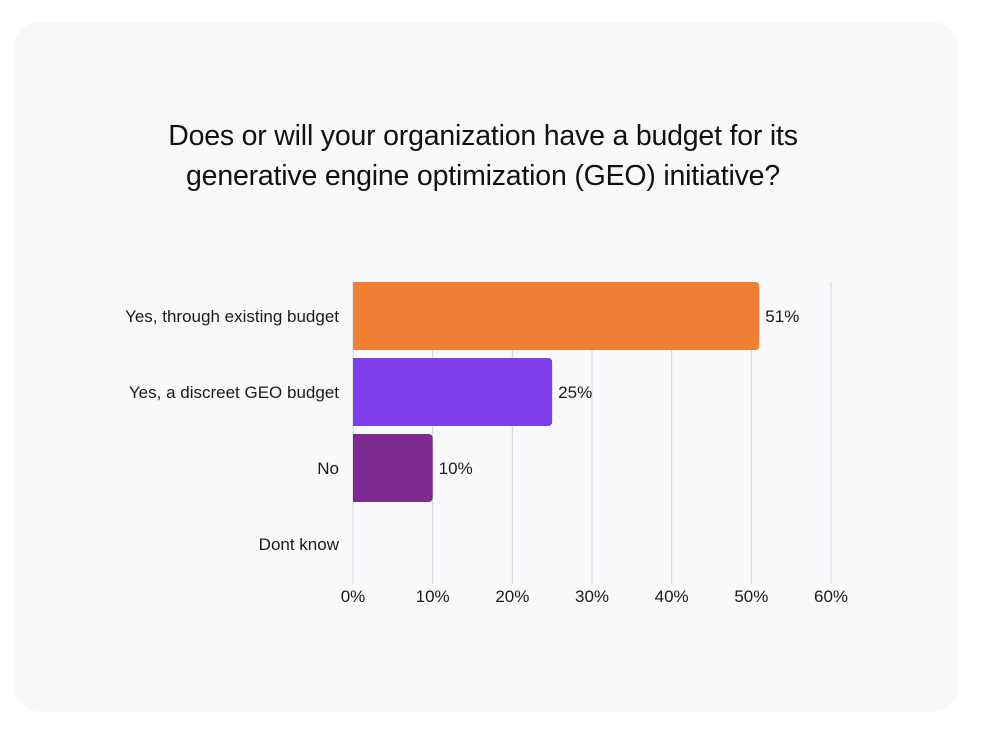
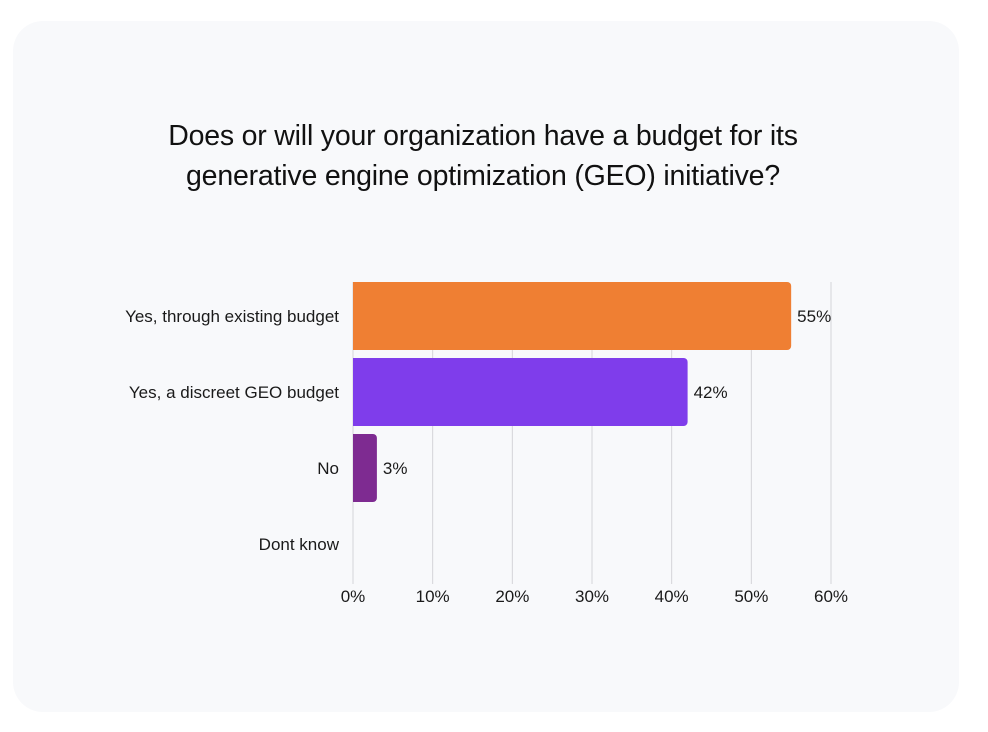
Yes, through existing budget: 51% -> 55%
Yes, a discreet GEO budget: 25% -> 42%
No: 10% -> 3%
